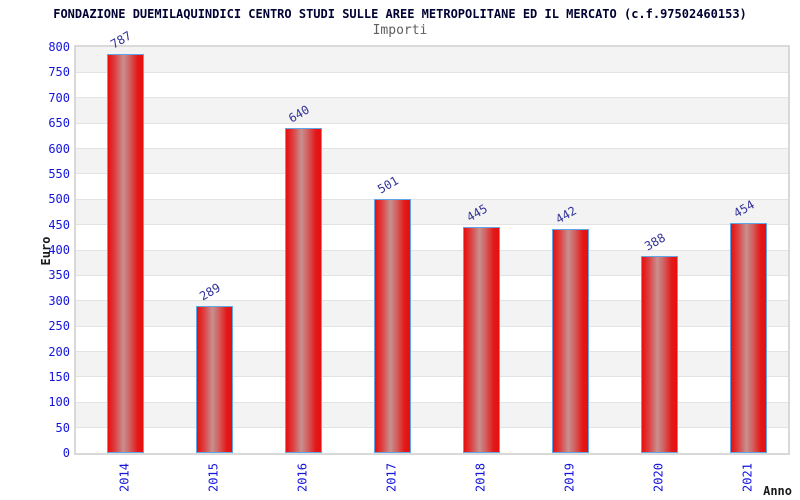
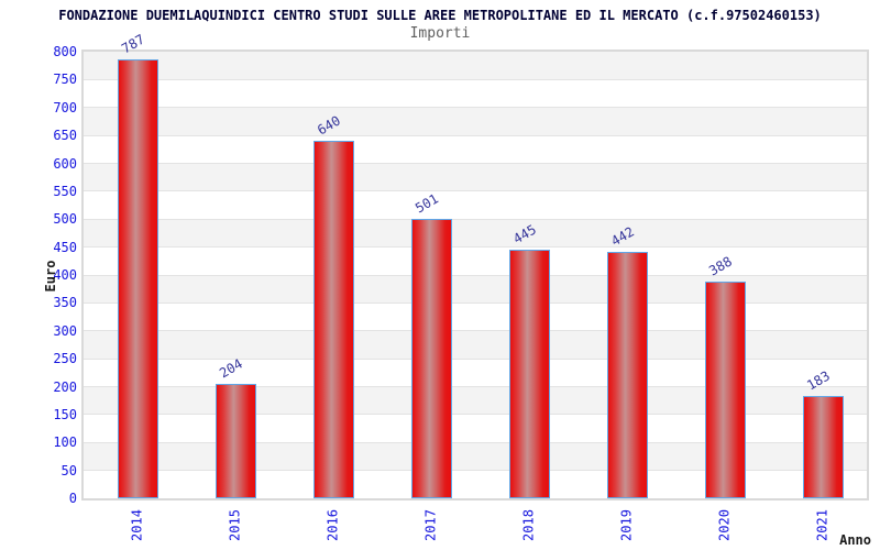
2015: 289 -> 204
2021: 454 -> 183
